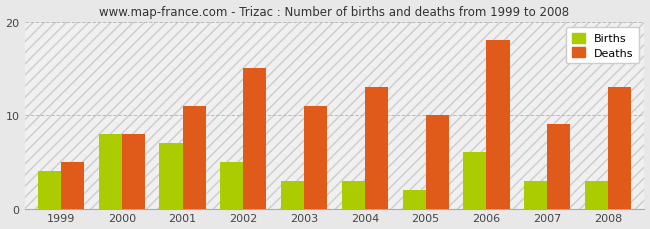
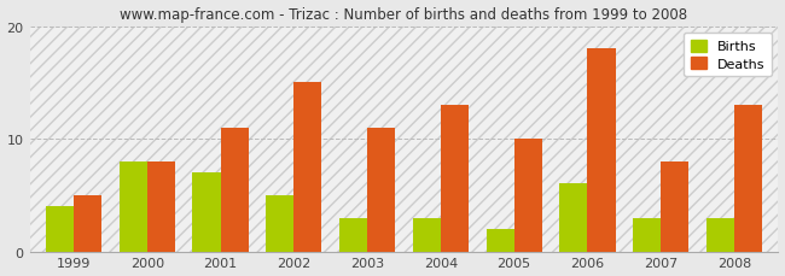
Deaths/2007: 9 -> 8
